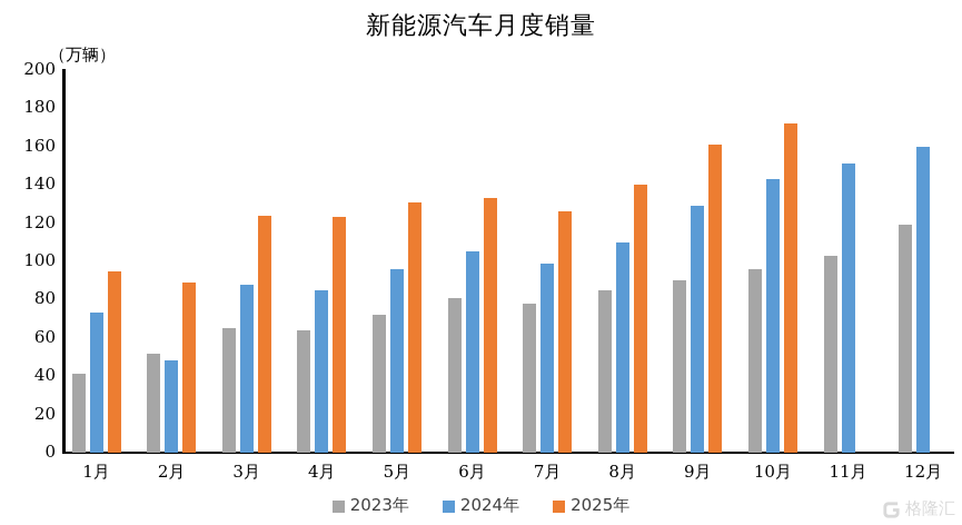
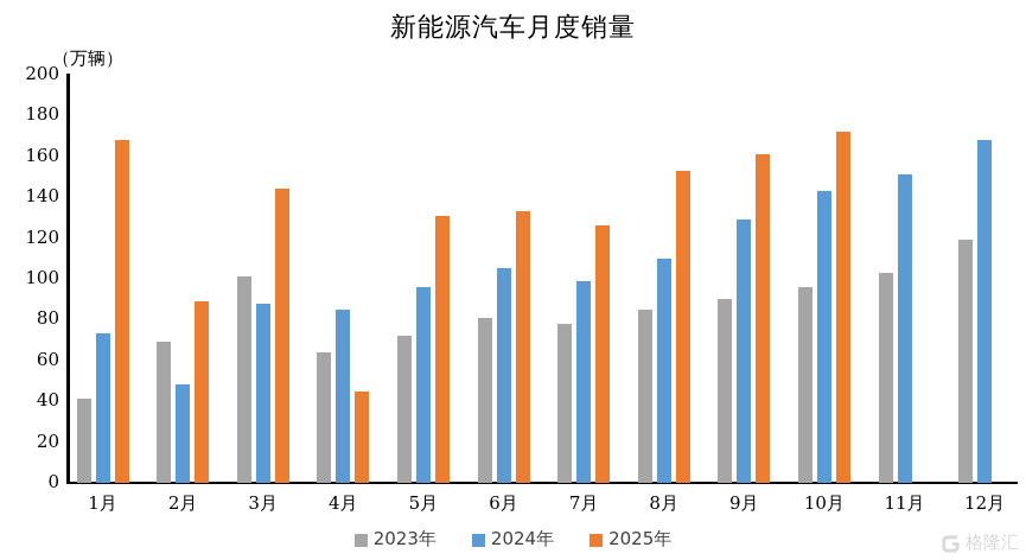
2025年/1月: 95 -> 168
2023年/2月: 52 -> 69
2023年/3月: 65 -> 101
2025年/3月: 124 -> 144
2025年/4月: 123 -> 45
2025年/8月: 140 -> 153
2024年/12月: 160 -> 168
